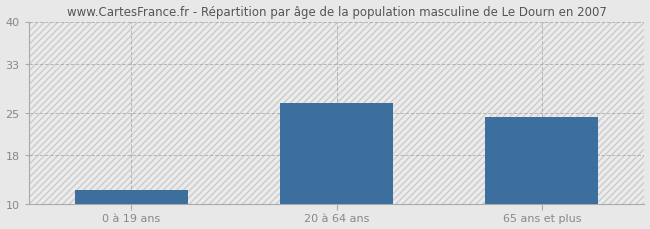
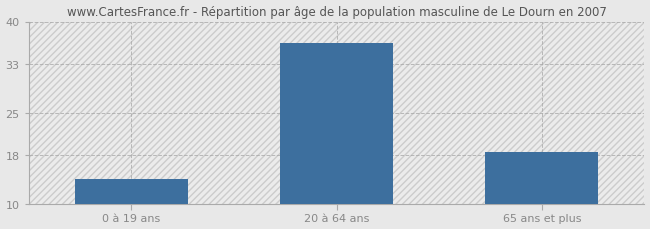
0 à 19 ans: 12.2 -> 14.0
20 à 64 ans: 26.6 -> 36.5
65 ans et plus: 24.2 -> 18.5
